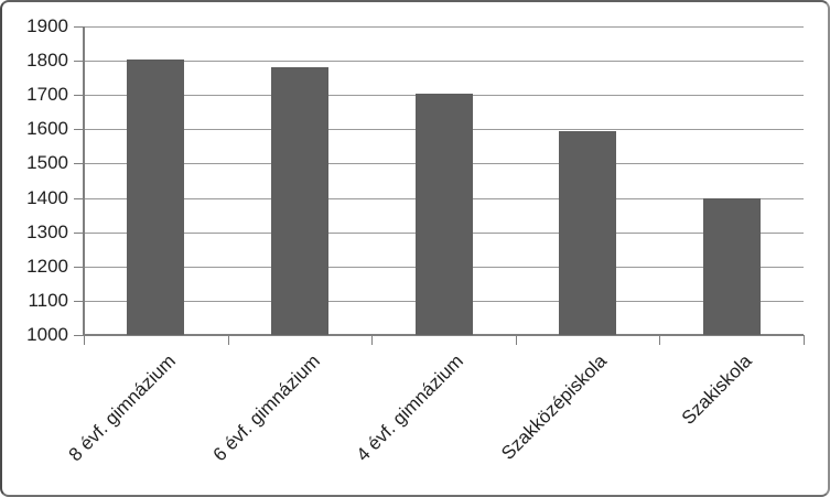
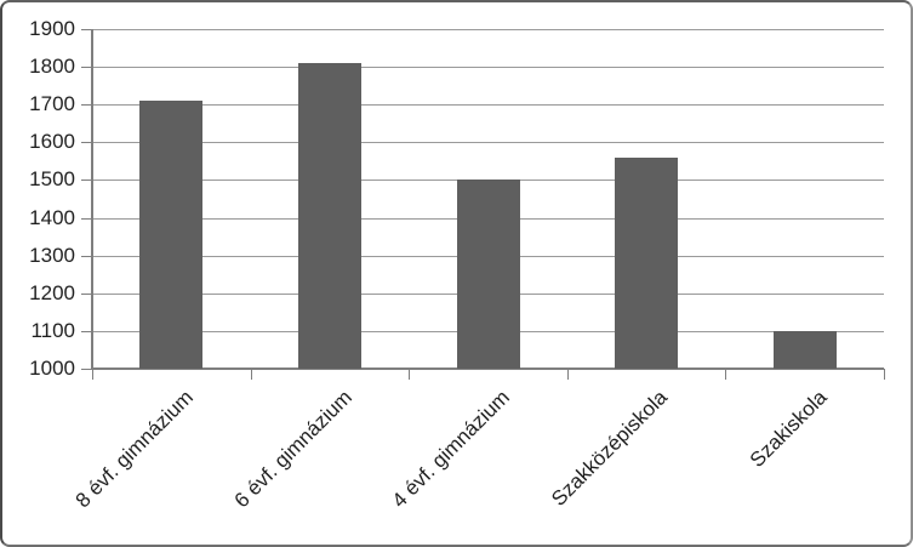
8 évf. gimnázium: 1800 -> 1710
6 évf. gimnázium: 1780 -> 1810
4 évf. gimnázium: 1700 -> 1500
Szakközépiskola: 1600 -> 1560
Szakiskola: 1400 -> 1100
